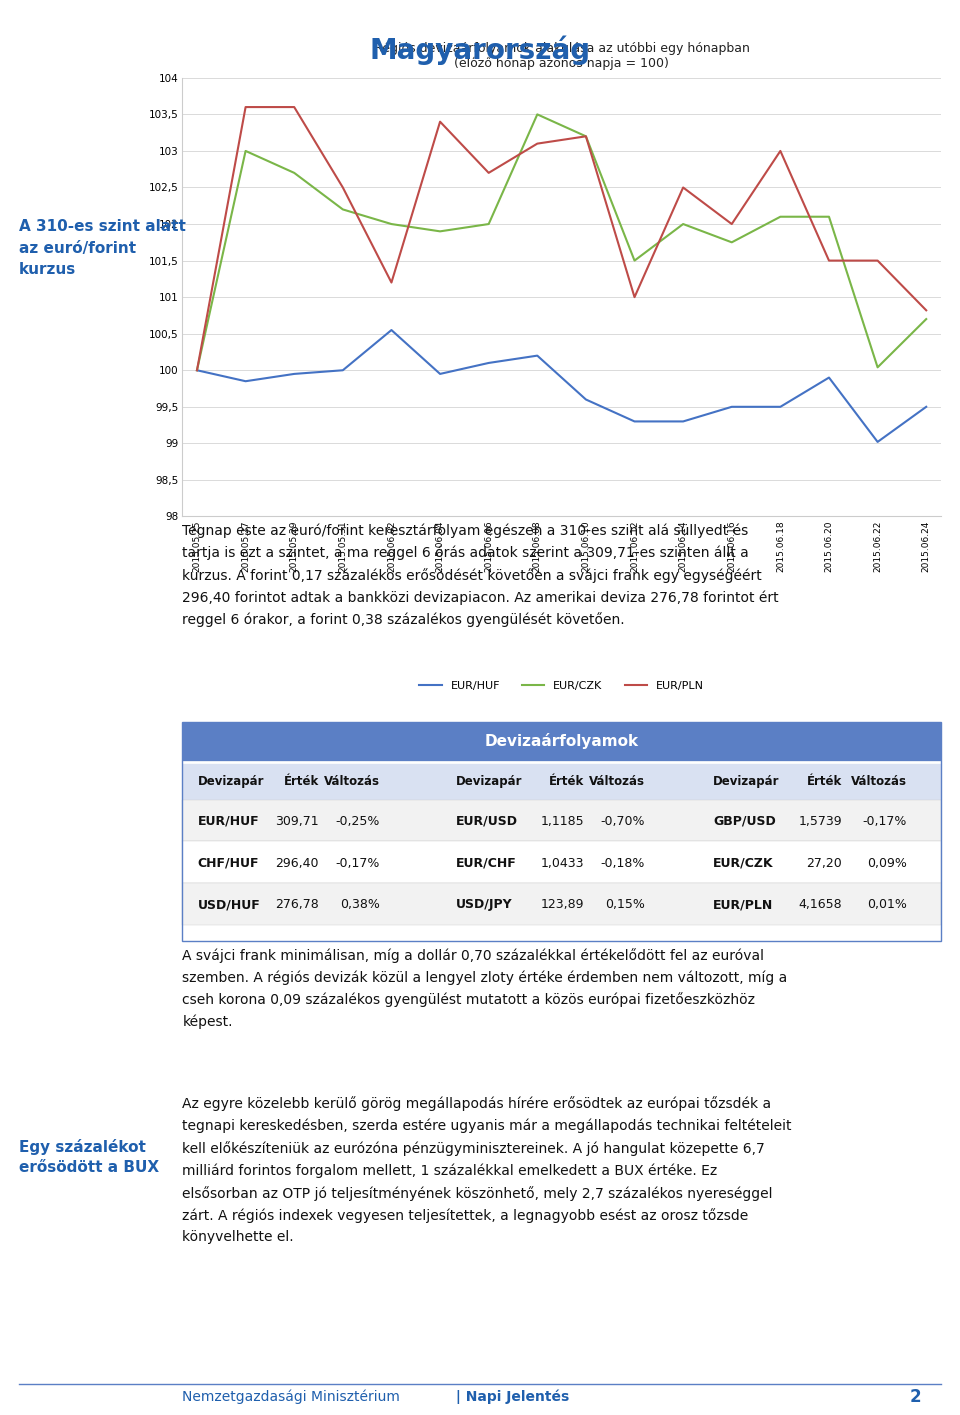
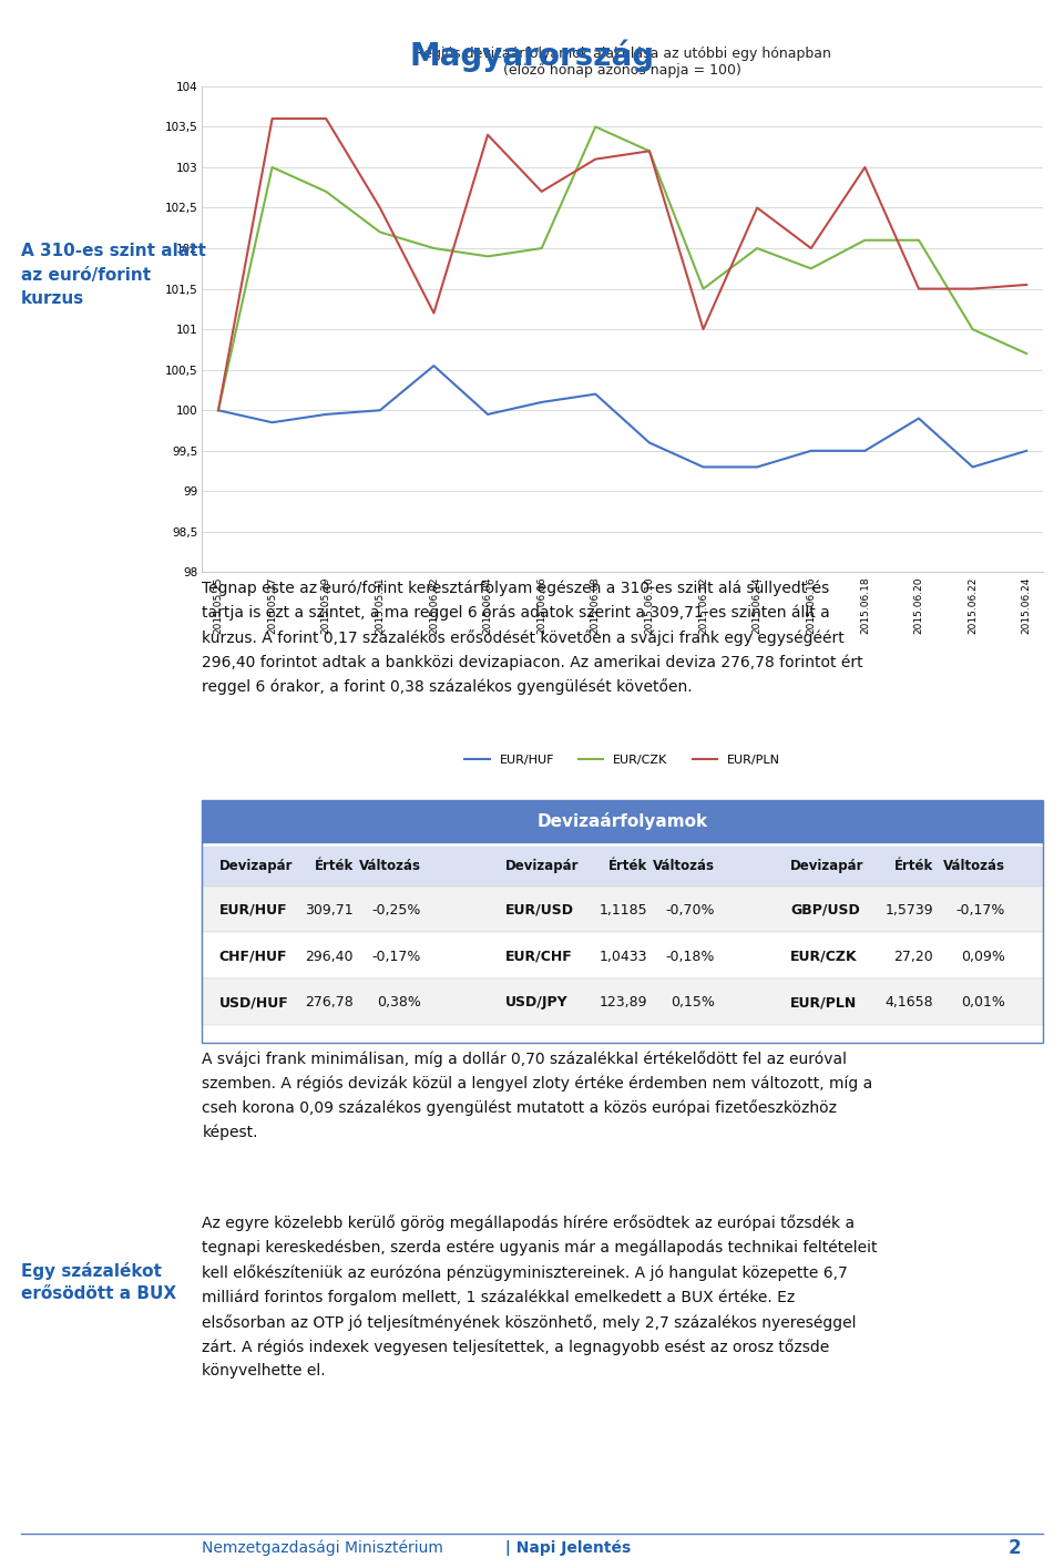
EUR/HUF/2015.06.22: 99,02 -> 99,30
EUR/CZK/2015.06.22: 100,04 -> 101,00
EUR/PLN/2015.06.24: 100,82 -> 101,55
